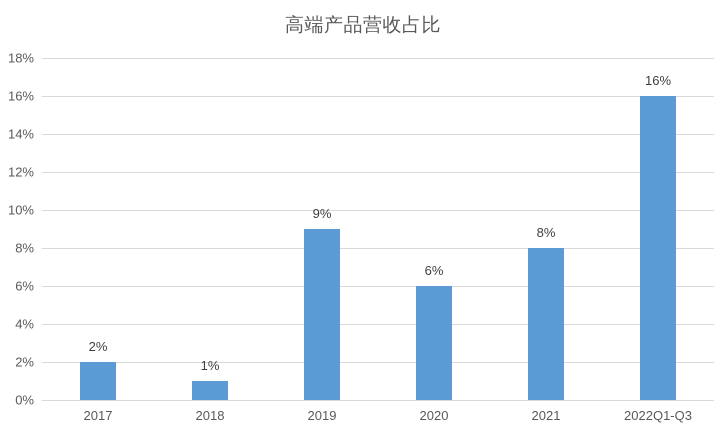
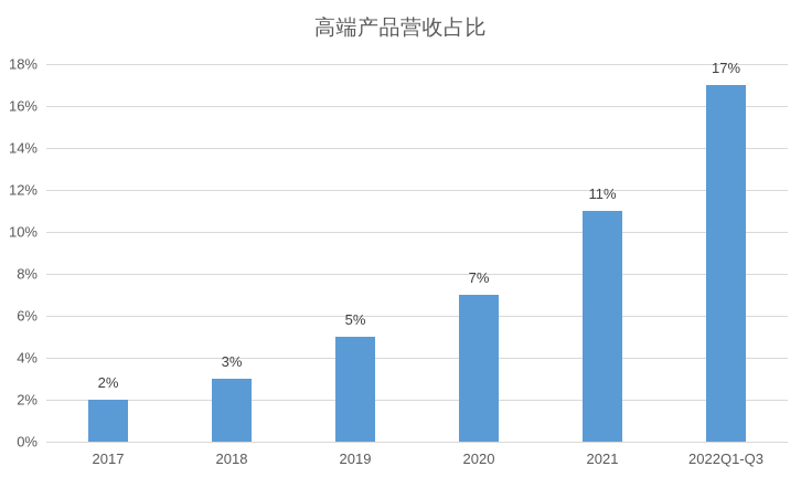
2018: 1% -> 3%
2019: 9% -> 5%
2020: 6% -> 7%
2021: 8% -> 11%
2022Q1-Q3: 16% -> 17%
